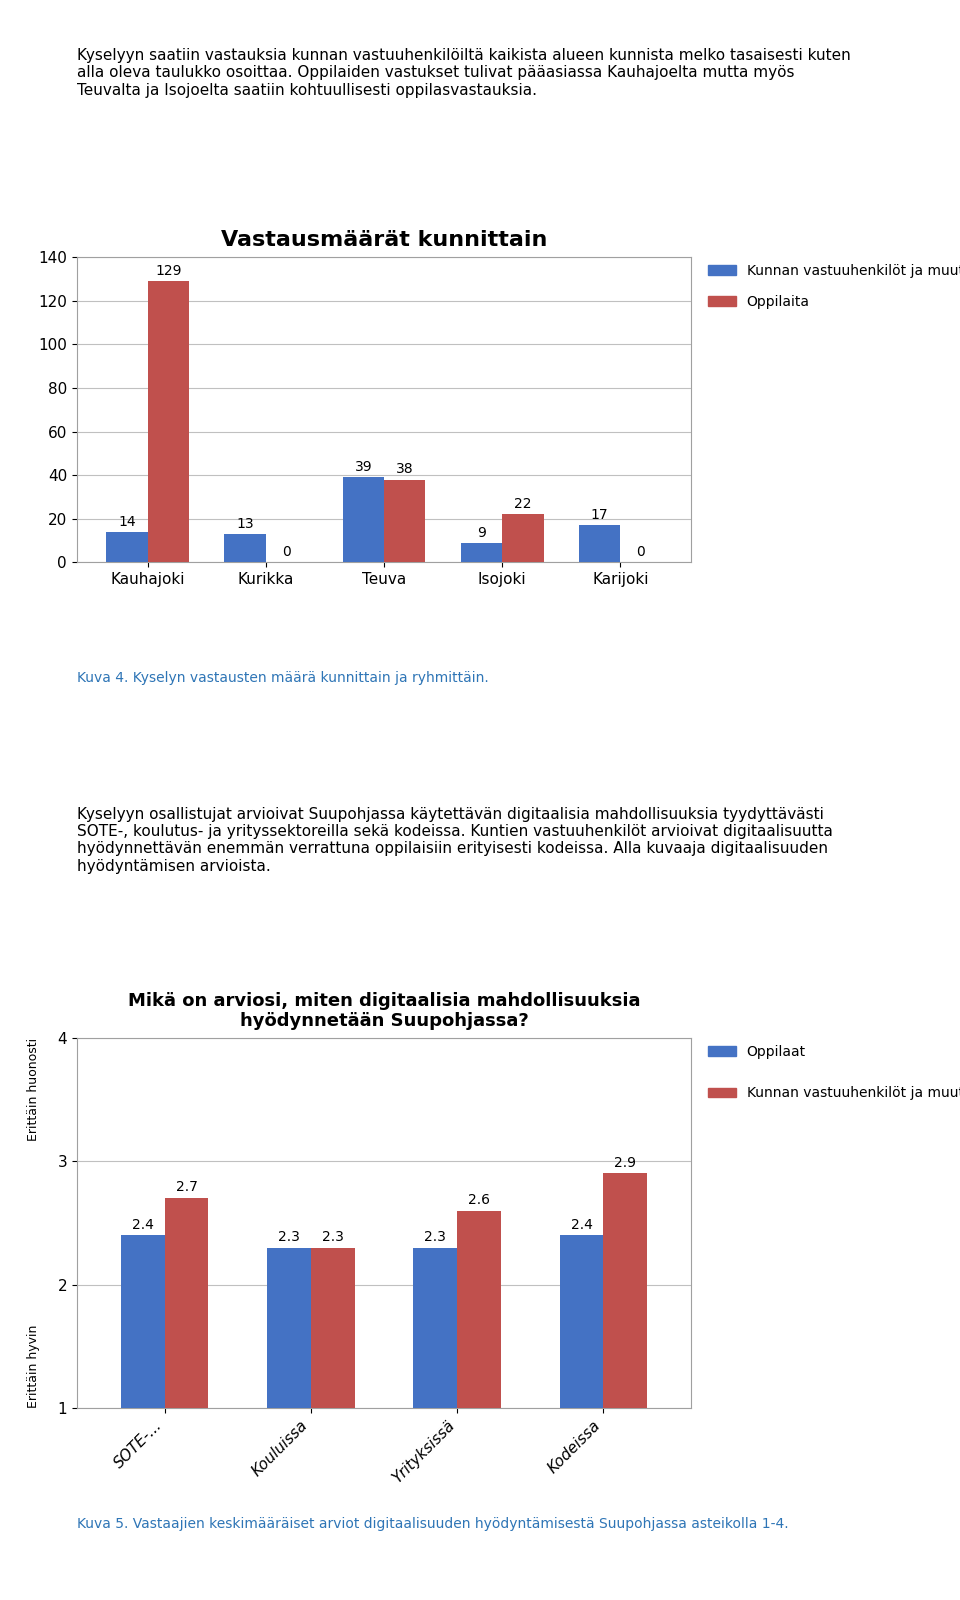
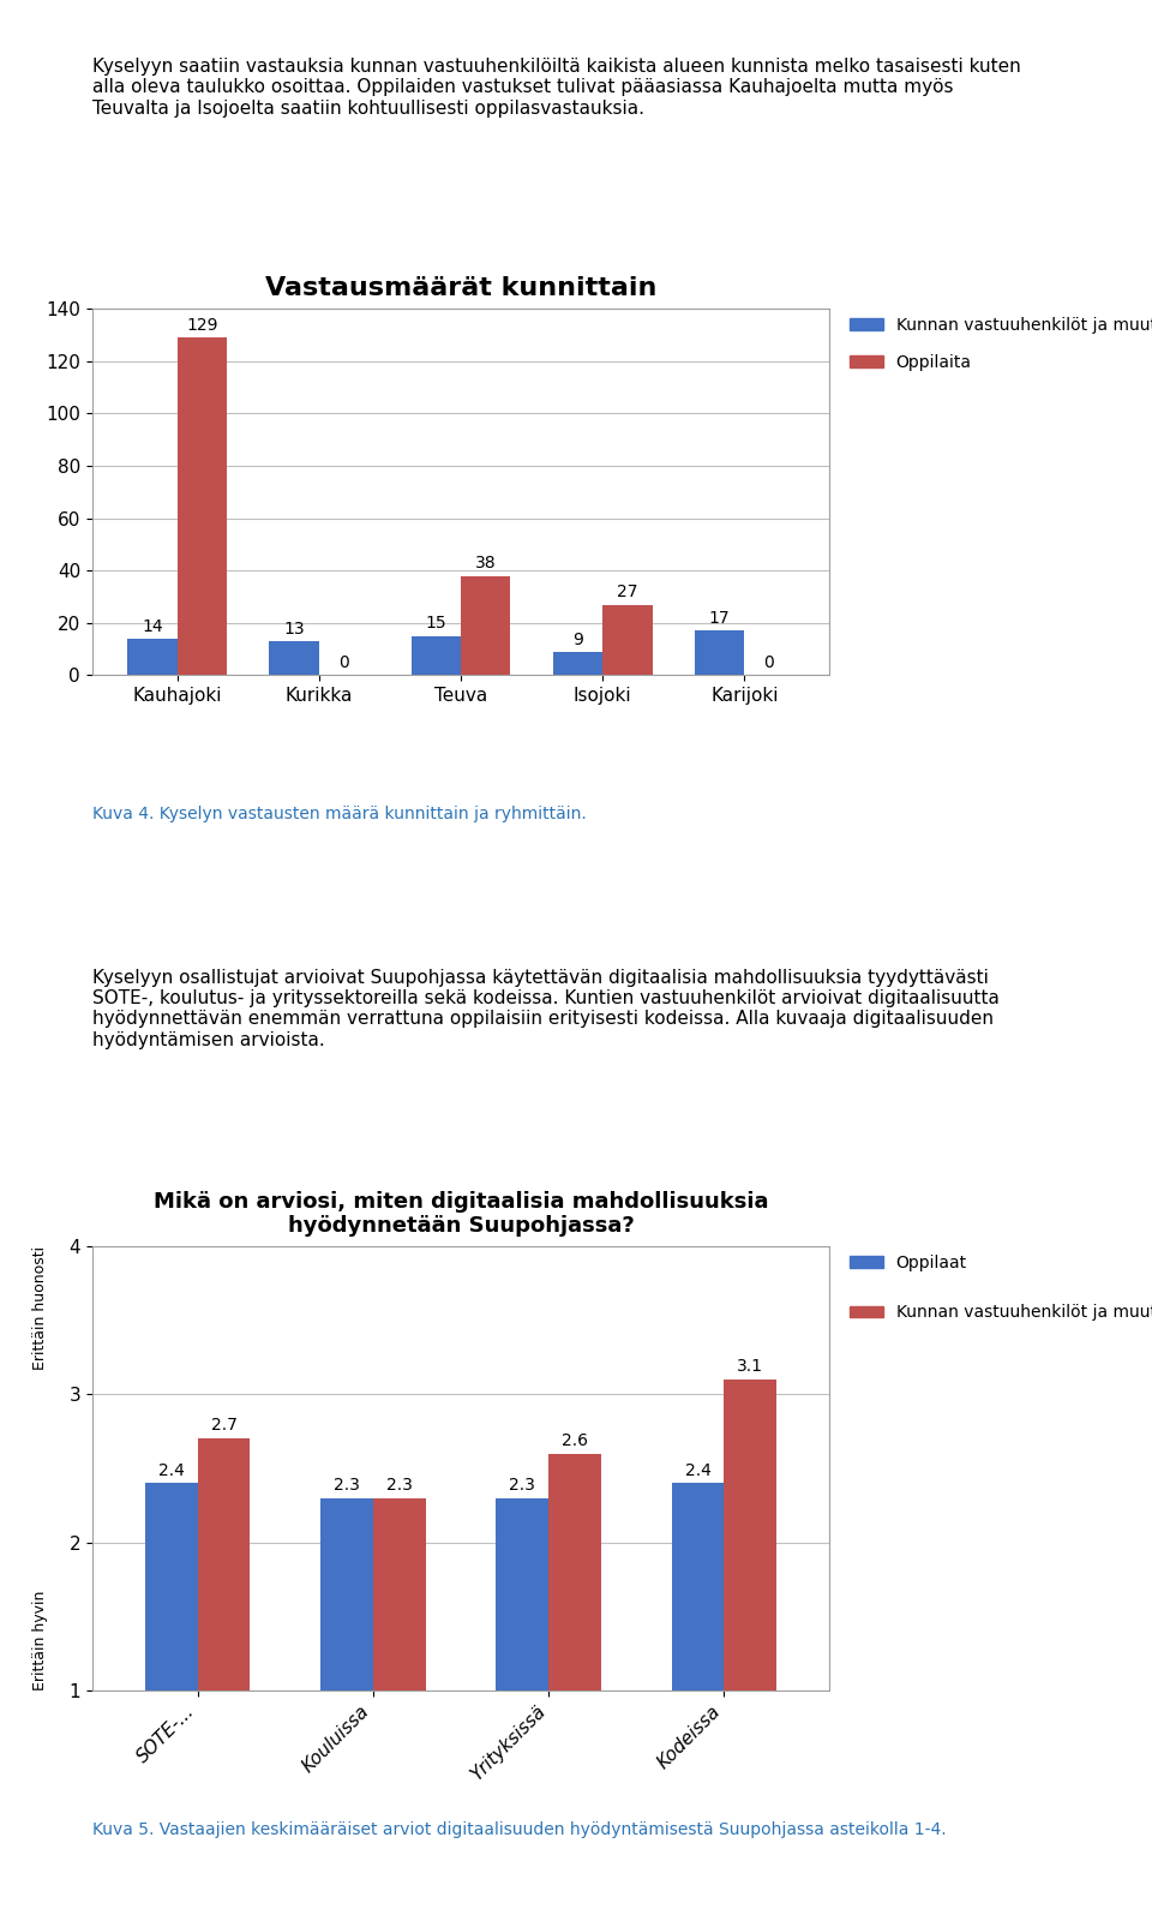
Vastausmäärät kunnittain/Oppilaat/Teuva: 39 -> 15
Vastausmäärät kunnittain/Oppilaita/Isojoki: 22 -> 27
Oppilaita/Kodeissa: 2.9 -> 3.1
